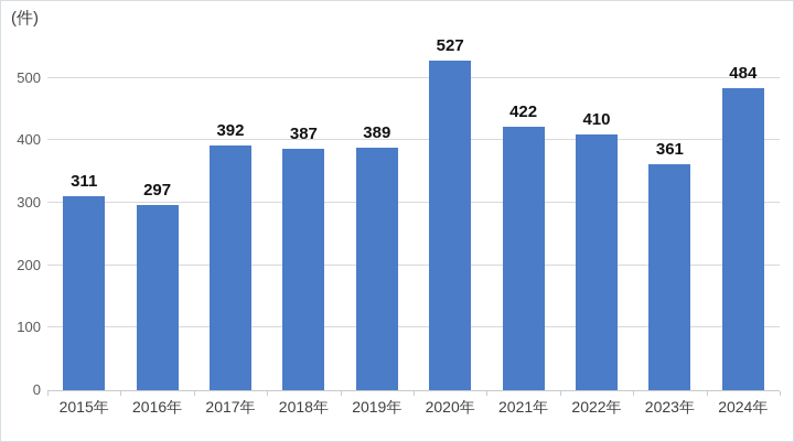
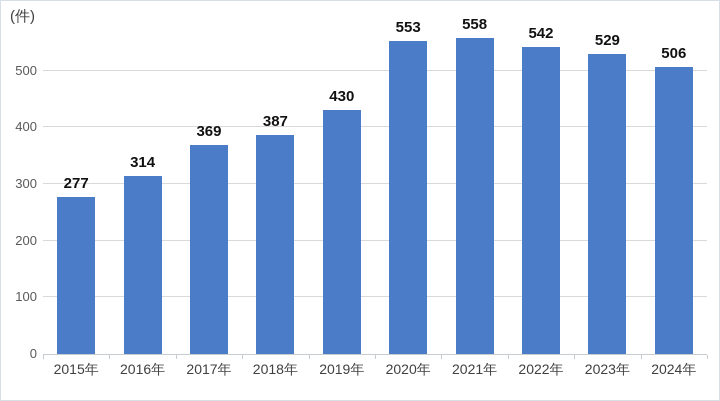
2015年: 311 -> 277
2016年: 297 -> 314
2017年: 392 -> 369
2019年: 389 -> 430
2020年: 527 -> 553
2021年: 422 -> 558
2022年: 410 -> 542
2023年: 361 -> 529
2024年: 484 -> 506
